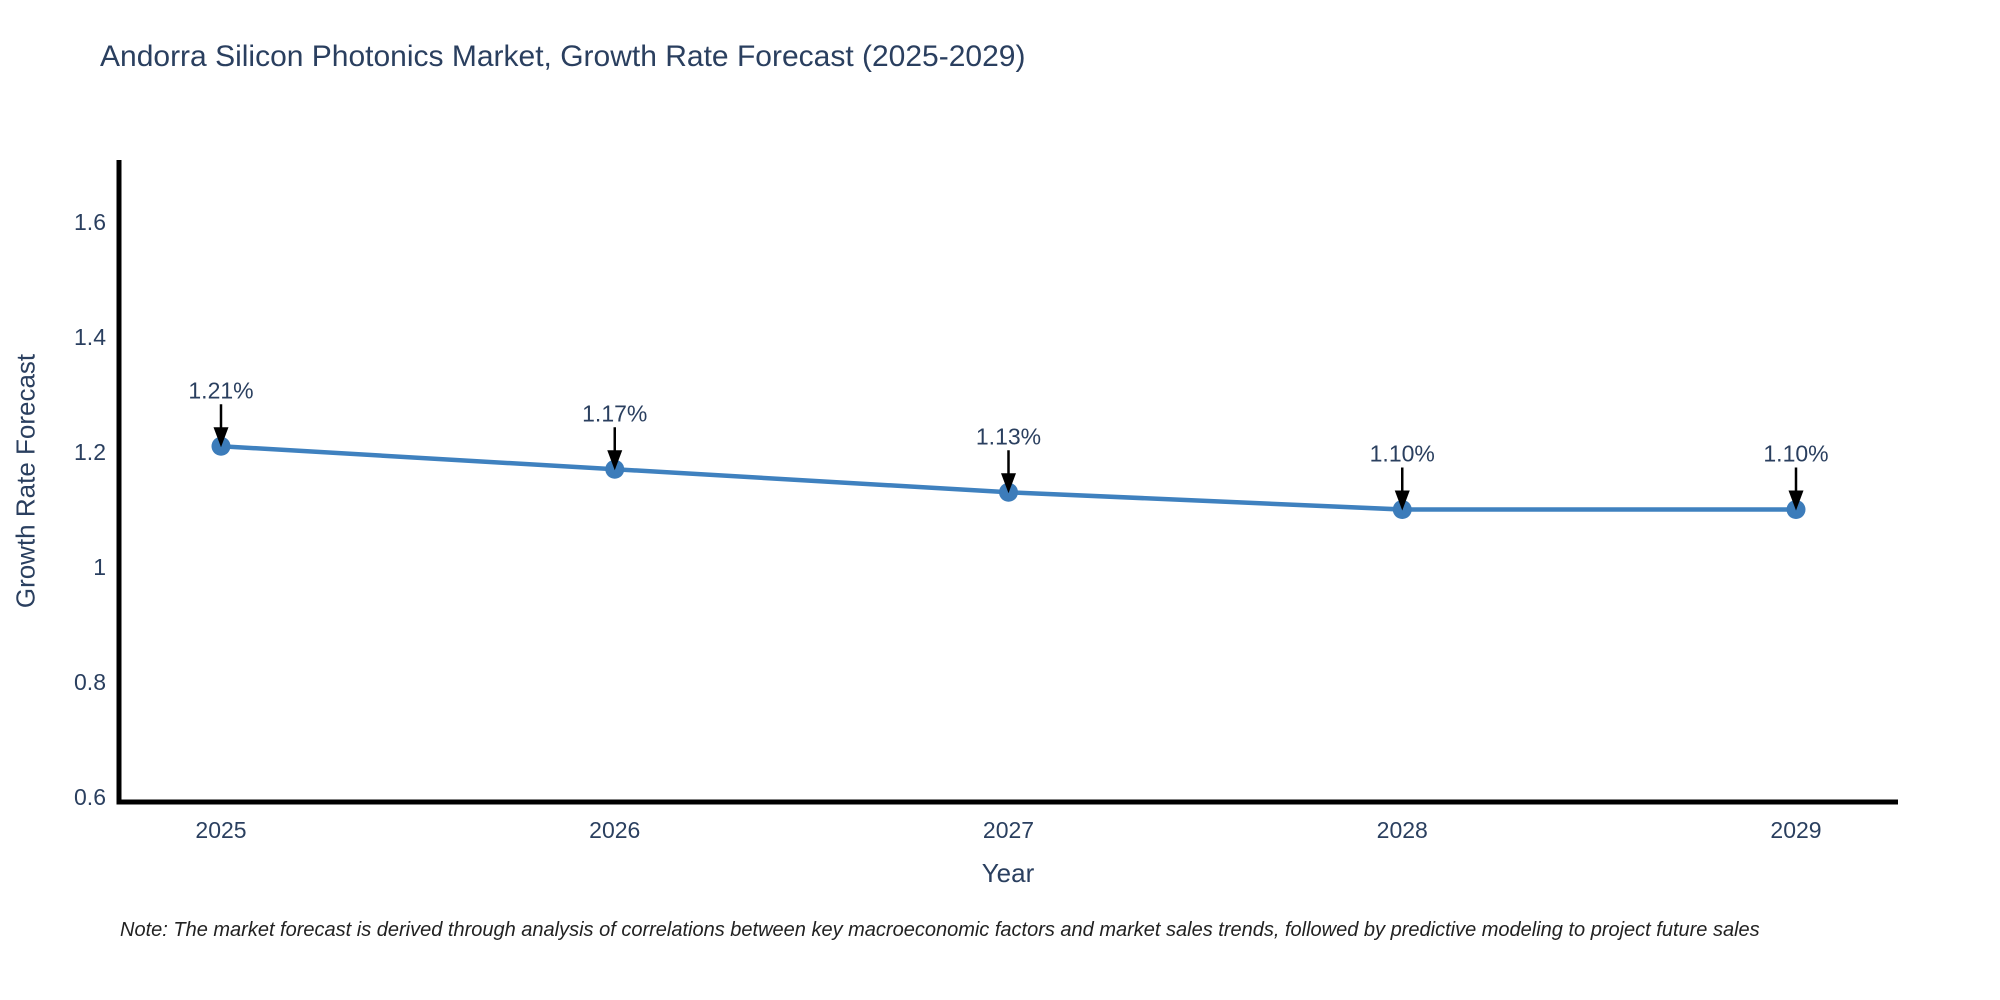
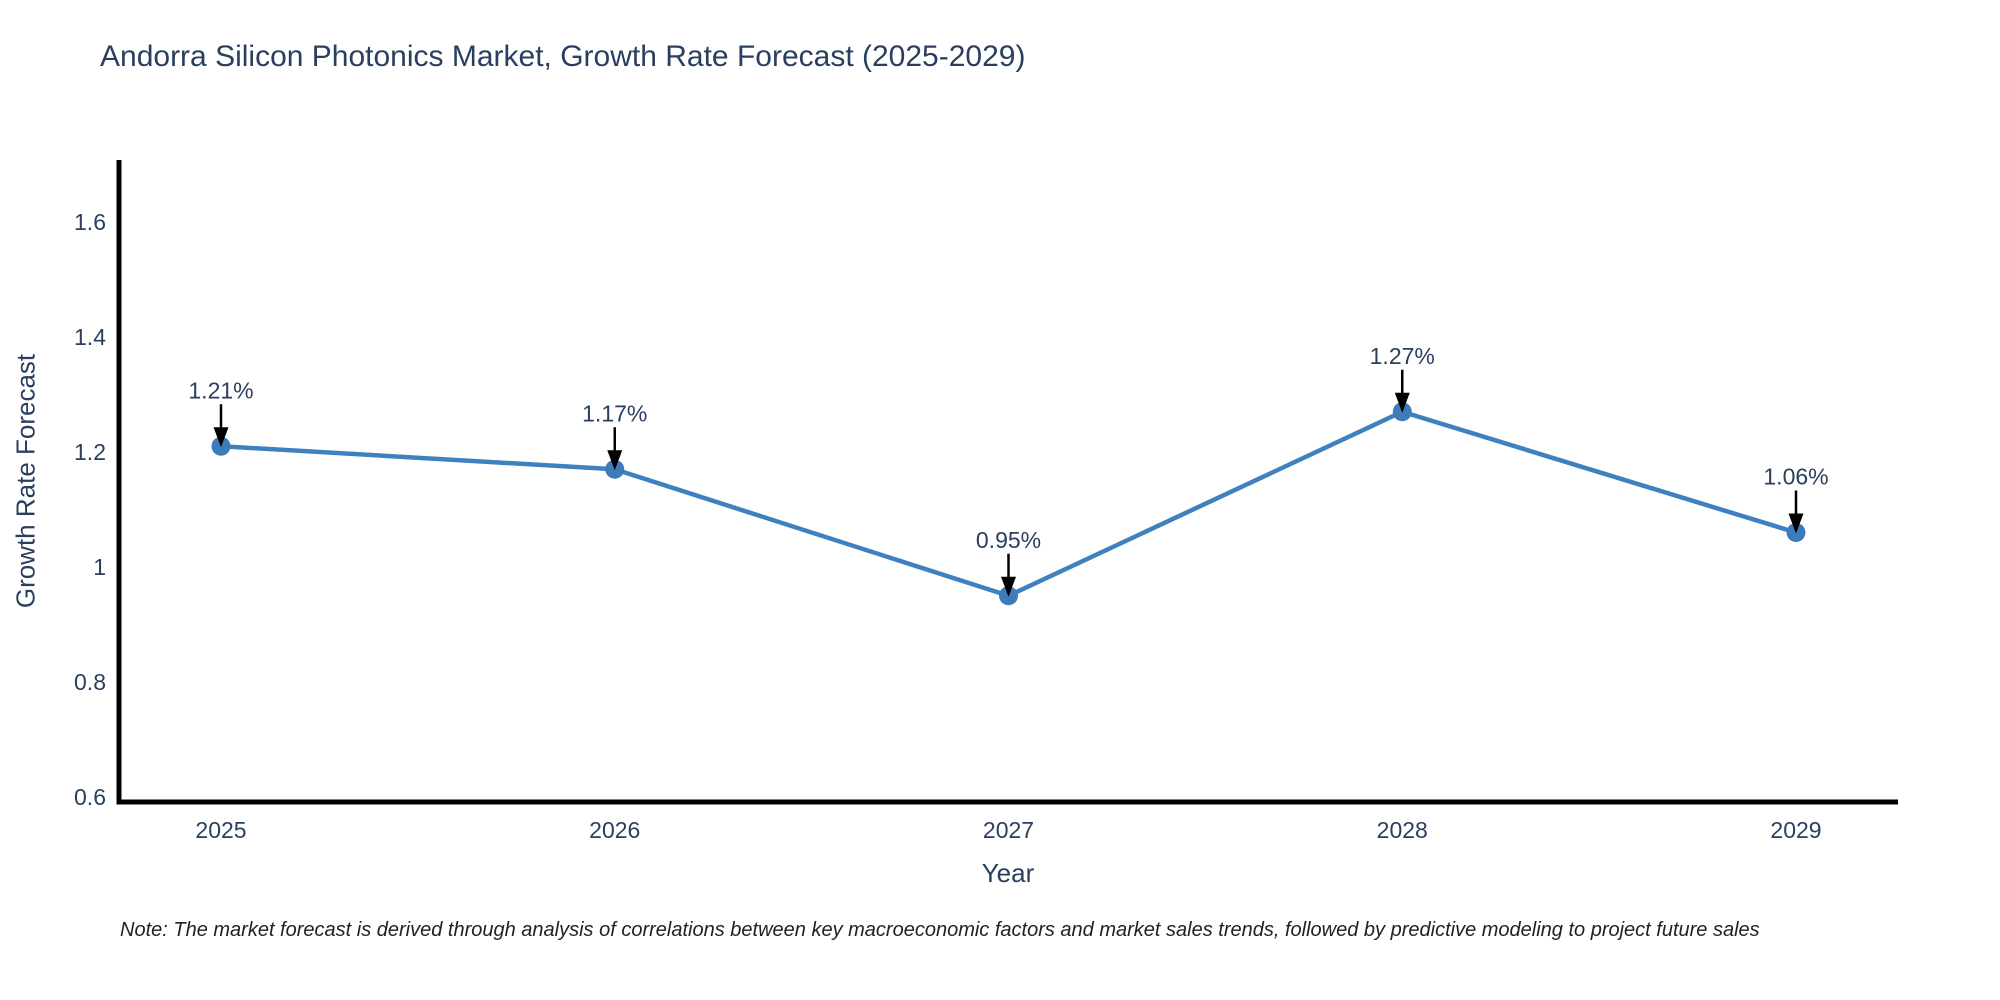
2027: 1.13% -> 0.95%
2028: 1.10% -> 1.27%
2029: 1.10% -> 1.06%
